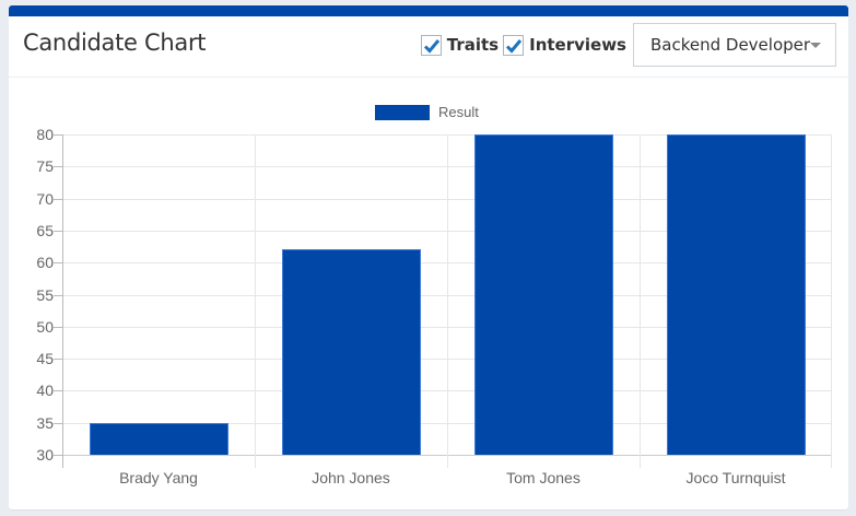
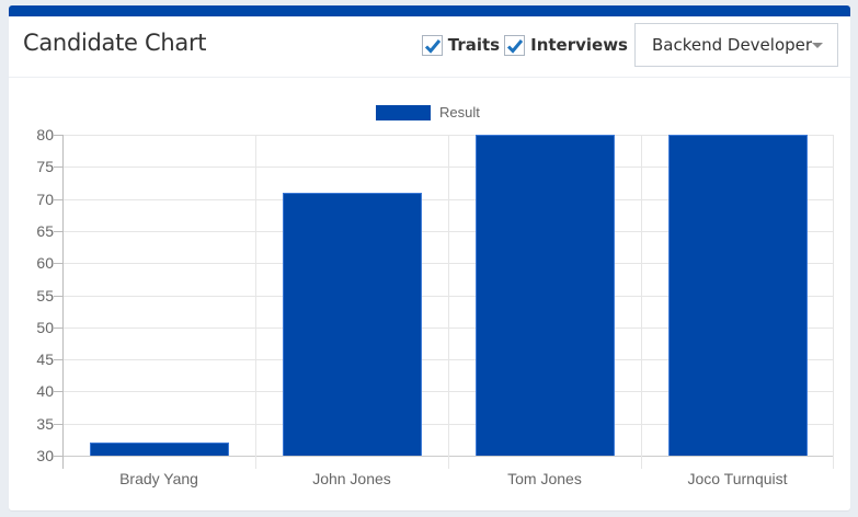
Brady Yang: 35 -> 32
John Jones: 62 -> 71
